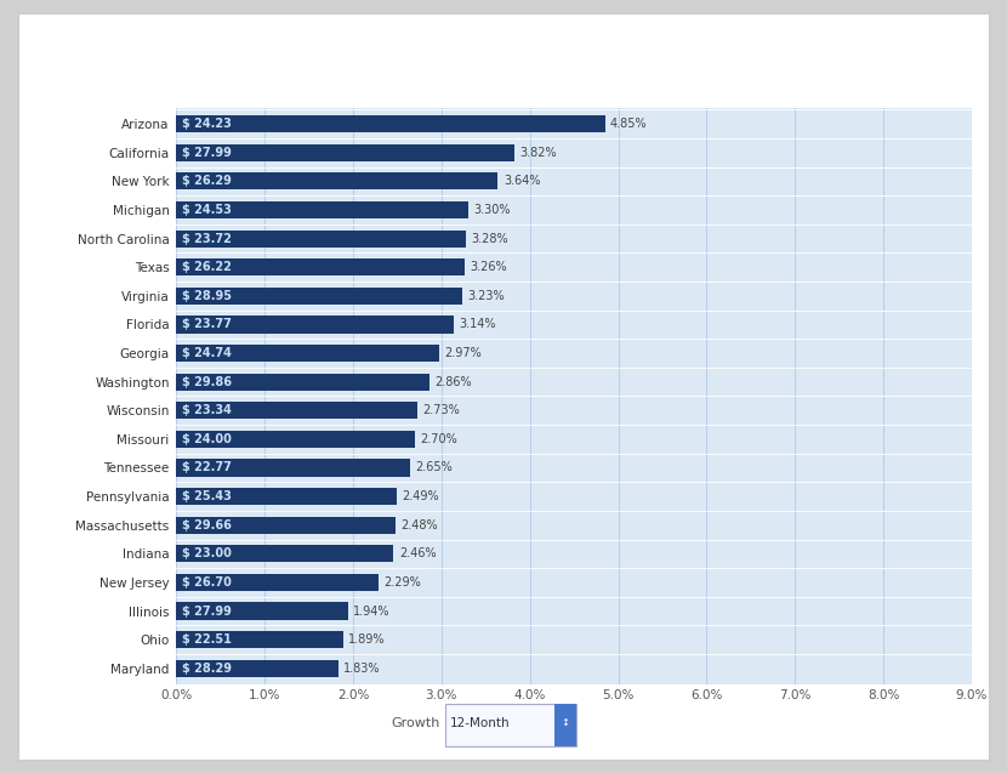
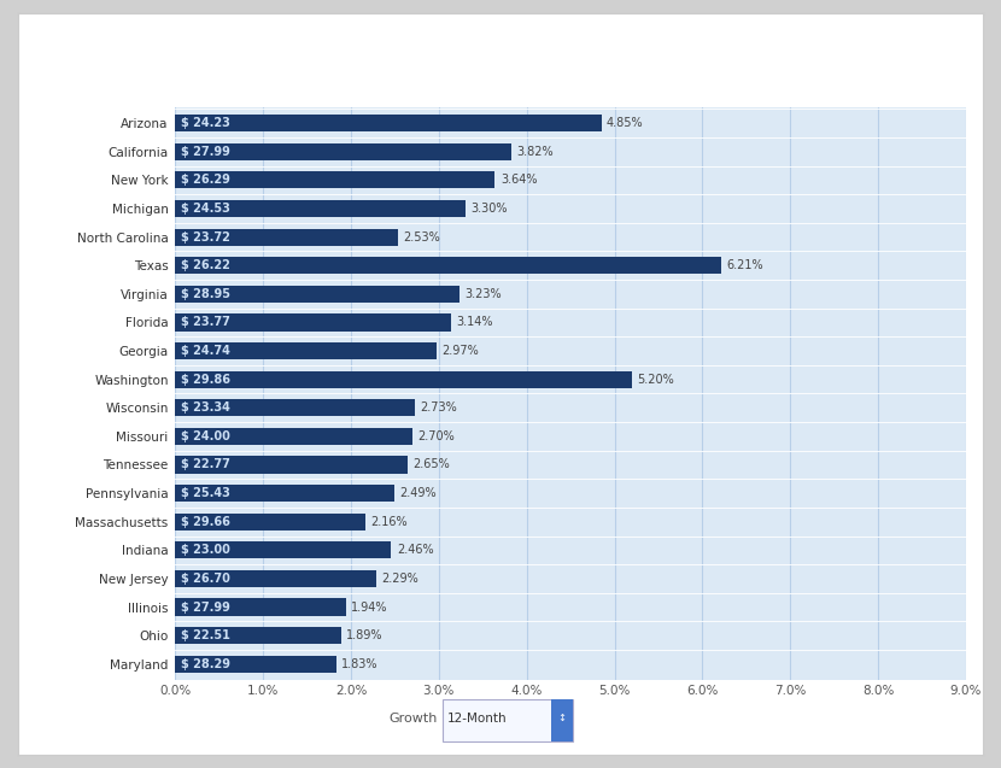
North Carolina: 3.28% -> 2.53%
Texas: 3.26% -> 6.21%
Washington: 2.86% -> 5.20%
Massachusetts: 2.48% -> 2.16%
